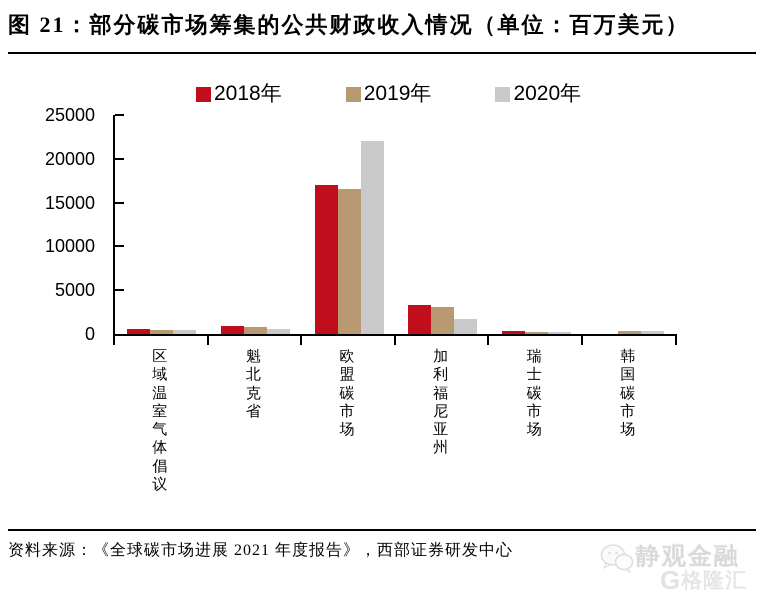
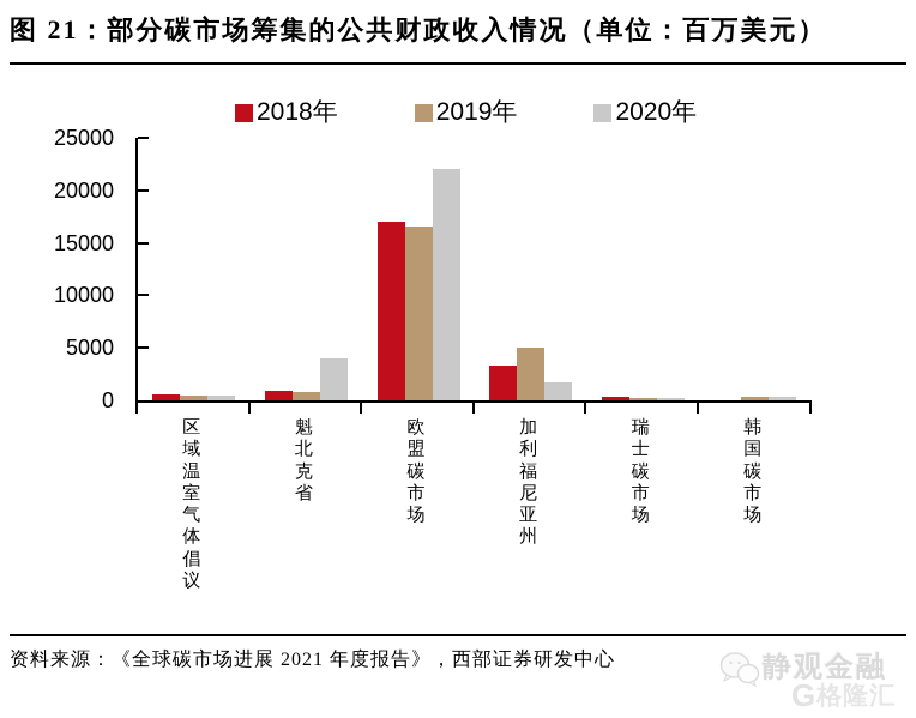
2020年/魁北克省: 1000 -> 4000
2019年/加利福尼亚州: 3000 -> 5000
